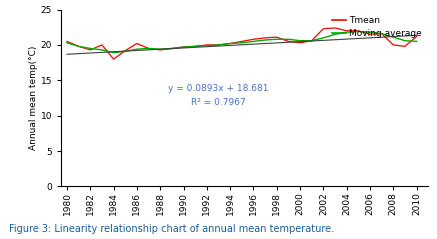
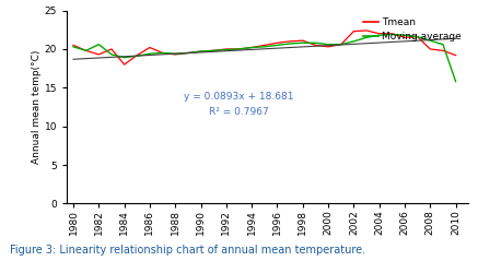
Moving average/1982: 19.5 -> 20.6
Tmean/2010: 21.2 -> 19.2
Moving average/2010: 20.5 -> 15.8
